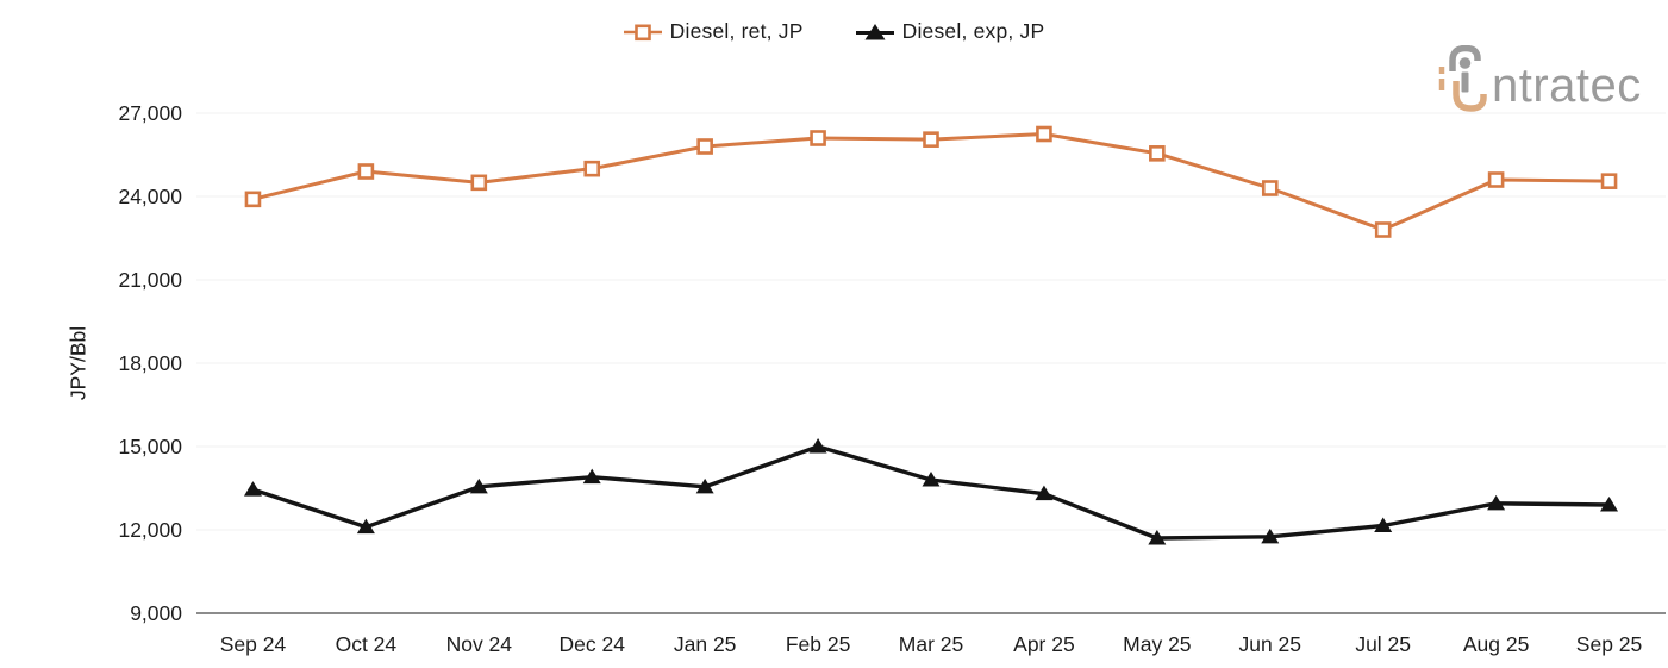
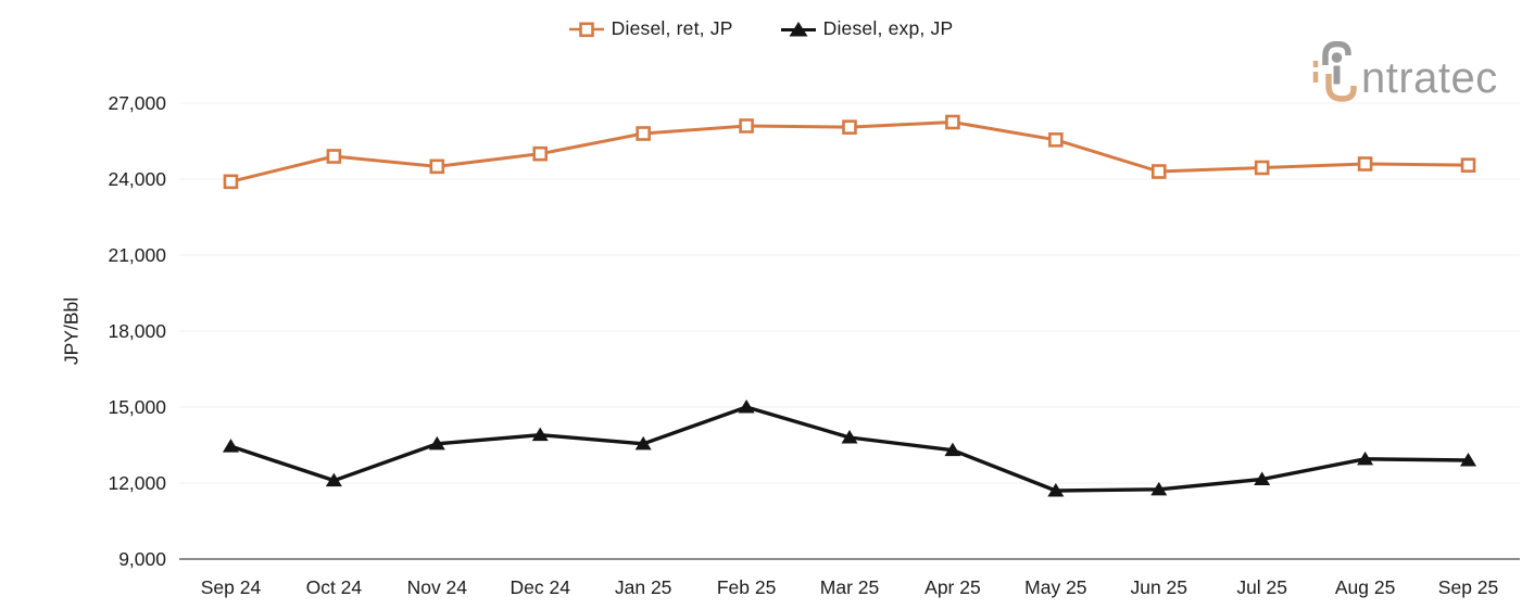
Diesel, ret, JP/Jul 25: 22800 -> 24400
